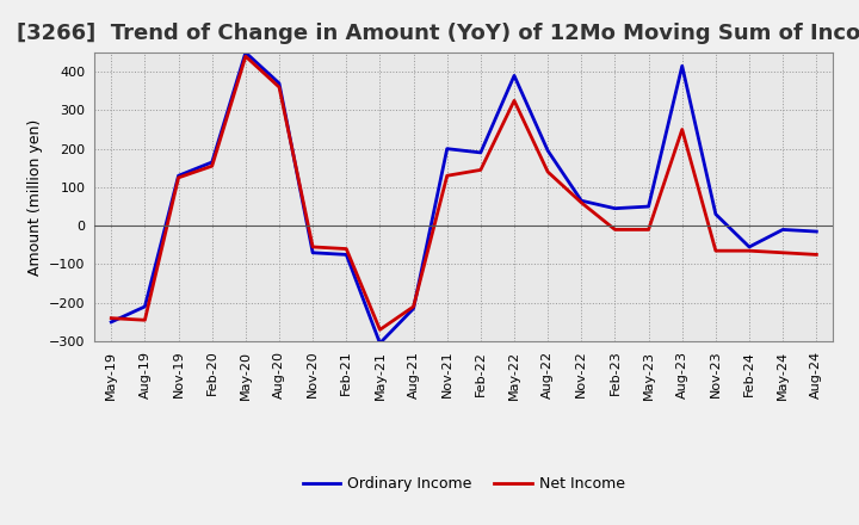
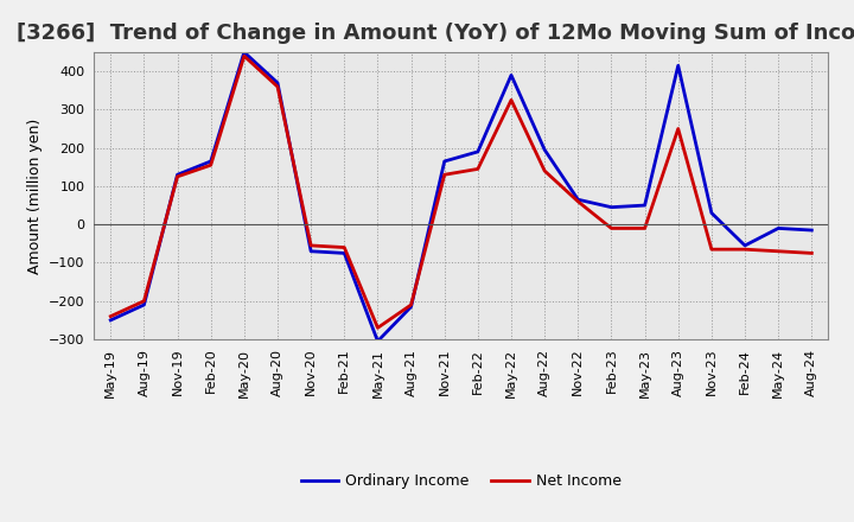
Net Income/Aug-19: -245 -> -200
Ordinary Income/Nov-21: 200 -> 165
